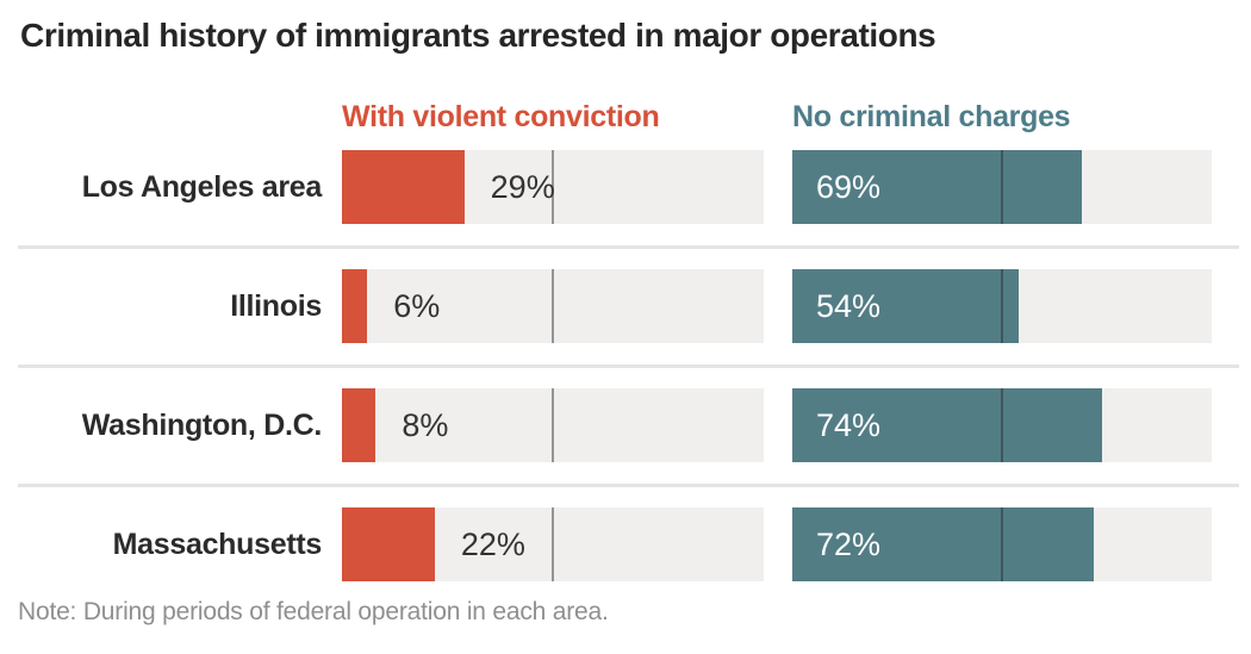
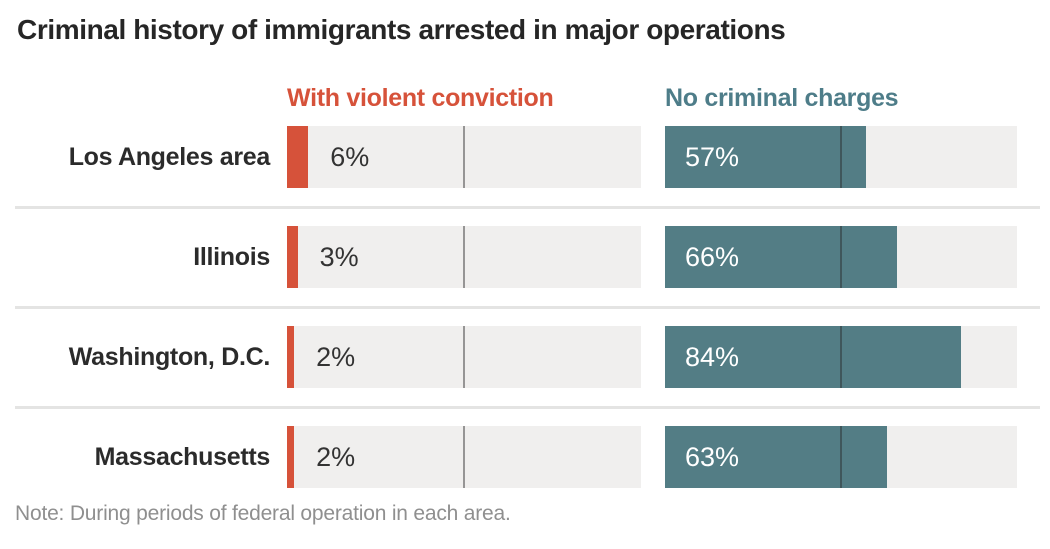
With violent conviction/Los Angeles area: 29% -> 6%
No criminal charges/Los Angeles area: 69% -> 57%
With violent conviction/Illinois: 6% -> 3%
No criminal charges/Illinois: 54% -> 66%
With violent conviction/Washington, D.C.: 8% -> 2%
No criminal charges/Washington, D.C.: 74% -> 84%
With violent conviction/Massachusetts: 22% -> 2%
No criminal charges/Massachusetts: 72% -> 63%
